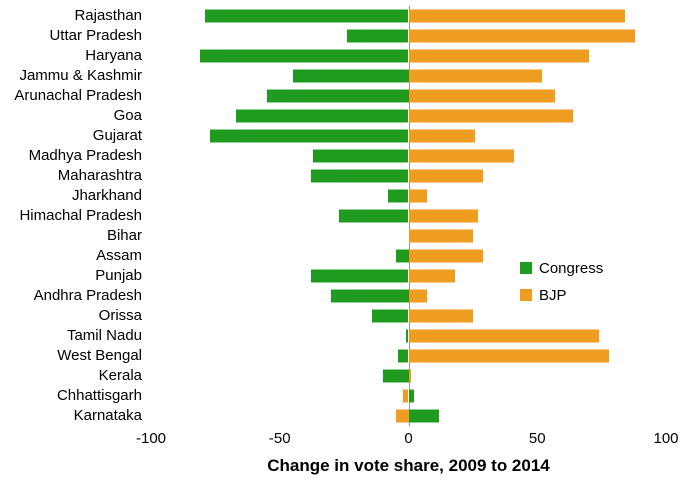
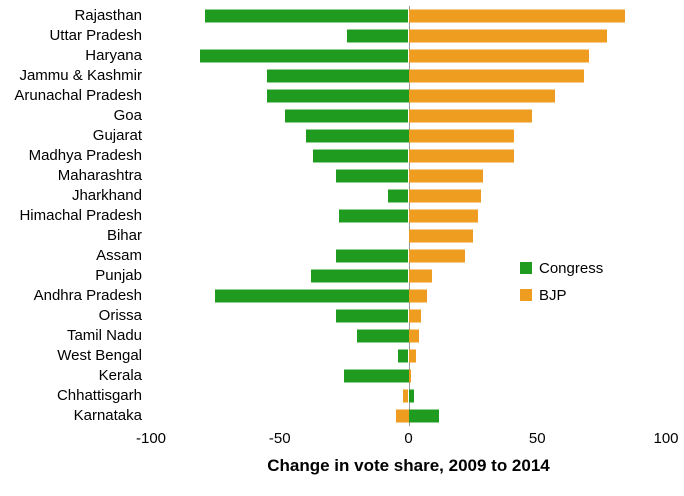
BJP/Uttar Pradesh: 88 -> 77
Congress/Jammu & Kashmir: -45 -> -55
BJP/Jammu & Kashmir: 52 -> 68
Congress/Goa: -67 -> -48
BJP/Goa: 64 -> 48
Congress/Gujarat: -77 -> -40
BJP/Gujarat: 26 -> 41
Congress/Maharashtra: -38 -> -28
BJP/Jharkhand: 7 -> 28
Congress/Assam: -5 -> -28
BJP/Assam: 29 -> 22
BJP/Punjab: 18 -> 9
Congress/Andhra Pradesh: -30 -> -75
Congress/Orissa: -14 -> -28
BJP/Orissa: 25 -> 5
Congress/Tamil Nadu: -1 -> -20
BJP/Tamil Nadu: 74 -> 4
BJP/West Bengal: 78 -> 3
Congress/Kerala: -10 -> -25
